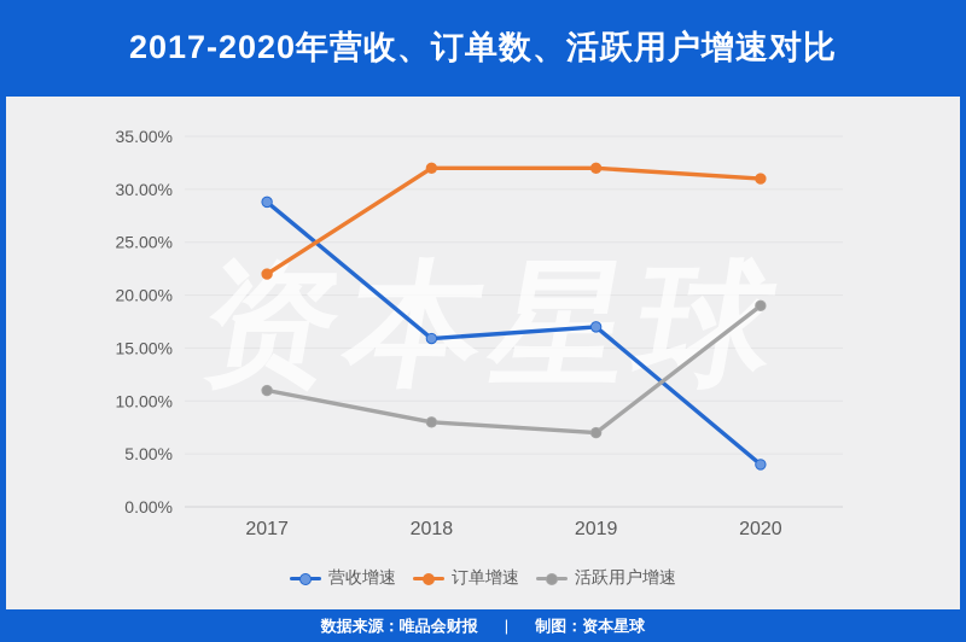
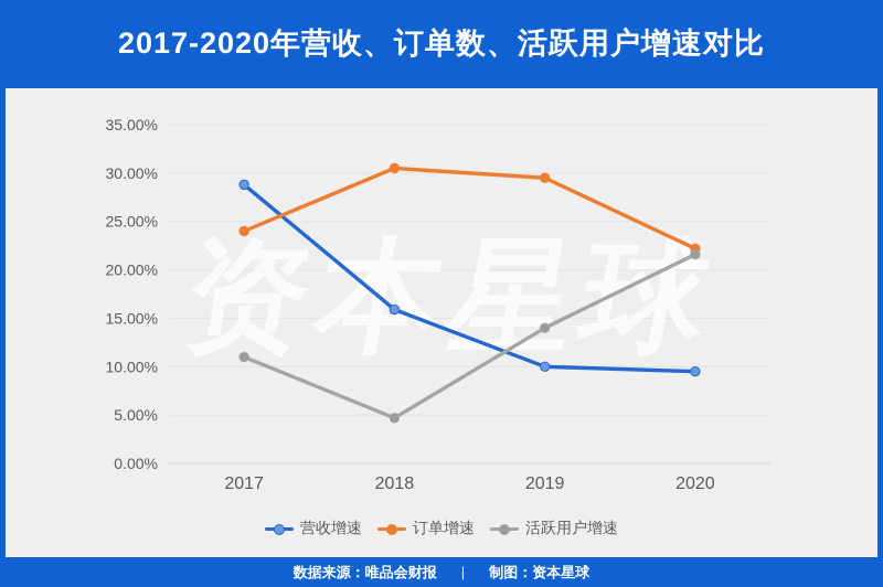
订单增速/2017: 22% -> 24%
订单增速/2018: 32% -> 30%
活跃用户增速/2018: 8% -> 5%
营收增速/2019: 17% -> 10%
订单增速/2019: 32% -> 30%
活跃用户增速/2019: 7% -> 14%
营收增速/2020: 4% -> 10%
订单增速/2020: 31% -> 22%
活跃用户增速/2020: 19% -> 22%
